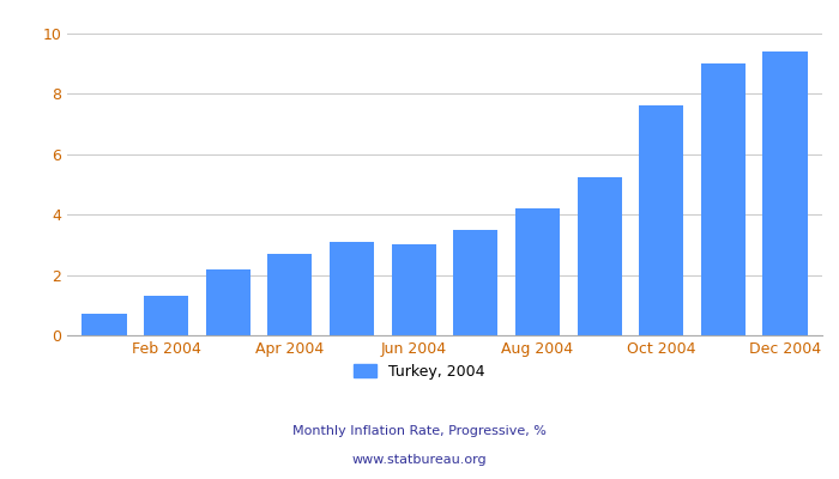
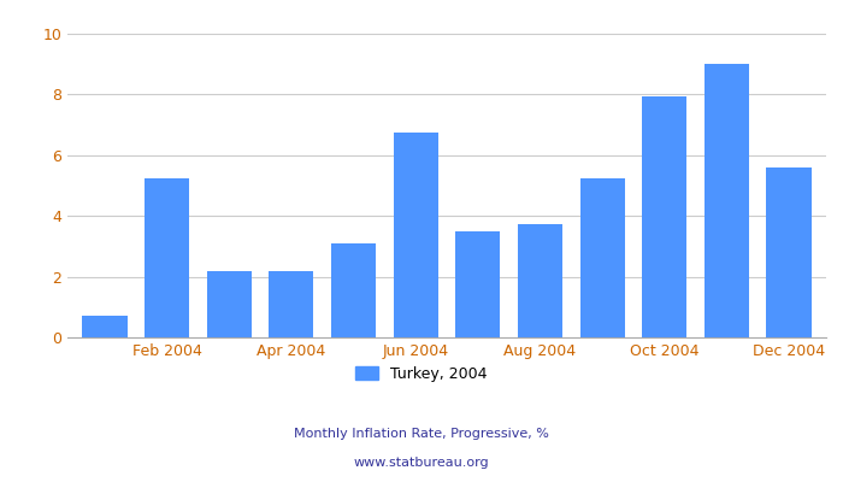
Feb 2004: 1.30 -> 5.25
Apr 2004: 2.70 -> 2.20
Jun 2004: 3.00 -> 6.75
Aug 2004: 4.22 -> 3.75
Oct 2004: 7.60 -> 7.95
Dec 2004: 9.42 -> 5.60
